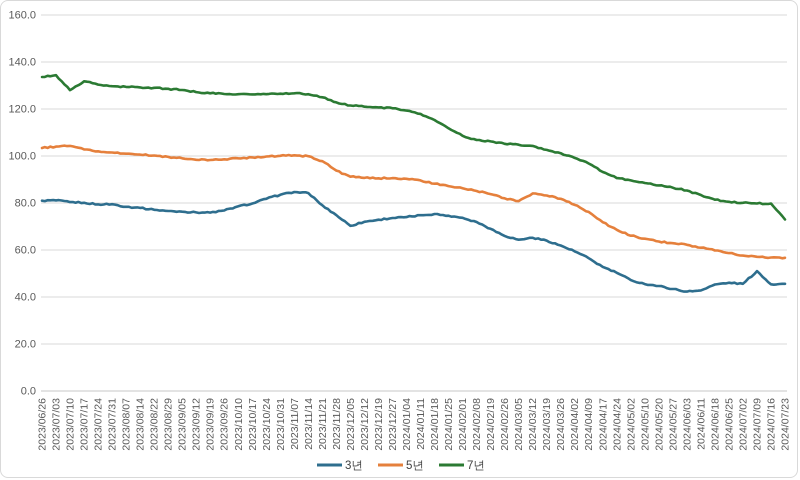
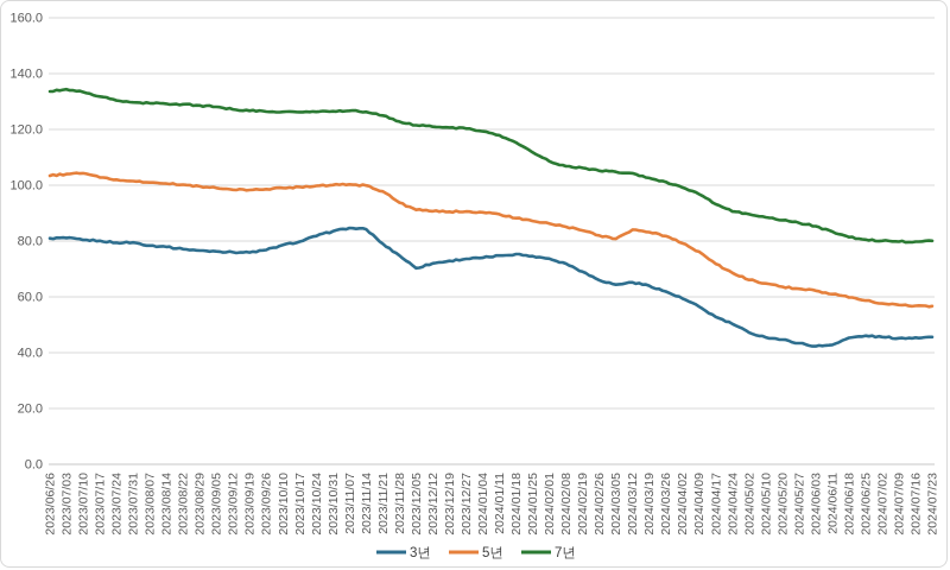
7년/2023/07/10: 128 -> 133
3년/2024/07/09: 51 -> 45
7년/2024/07/23: 73 -> 80
